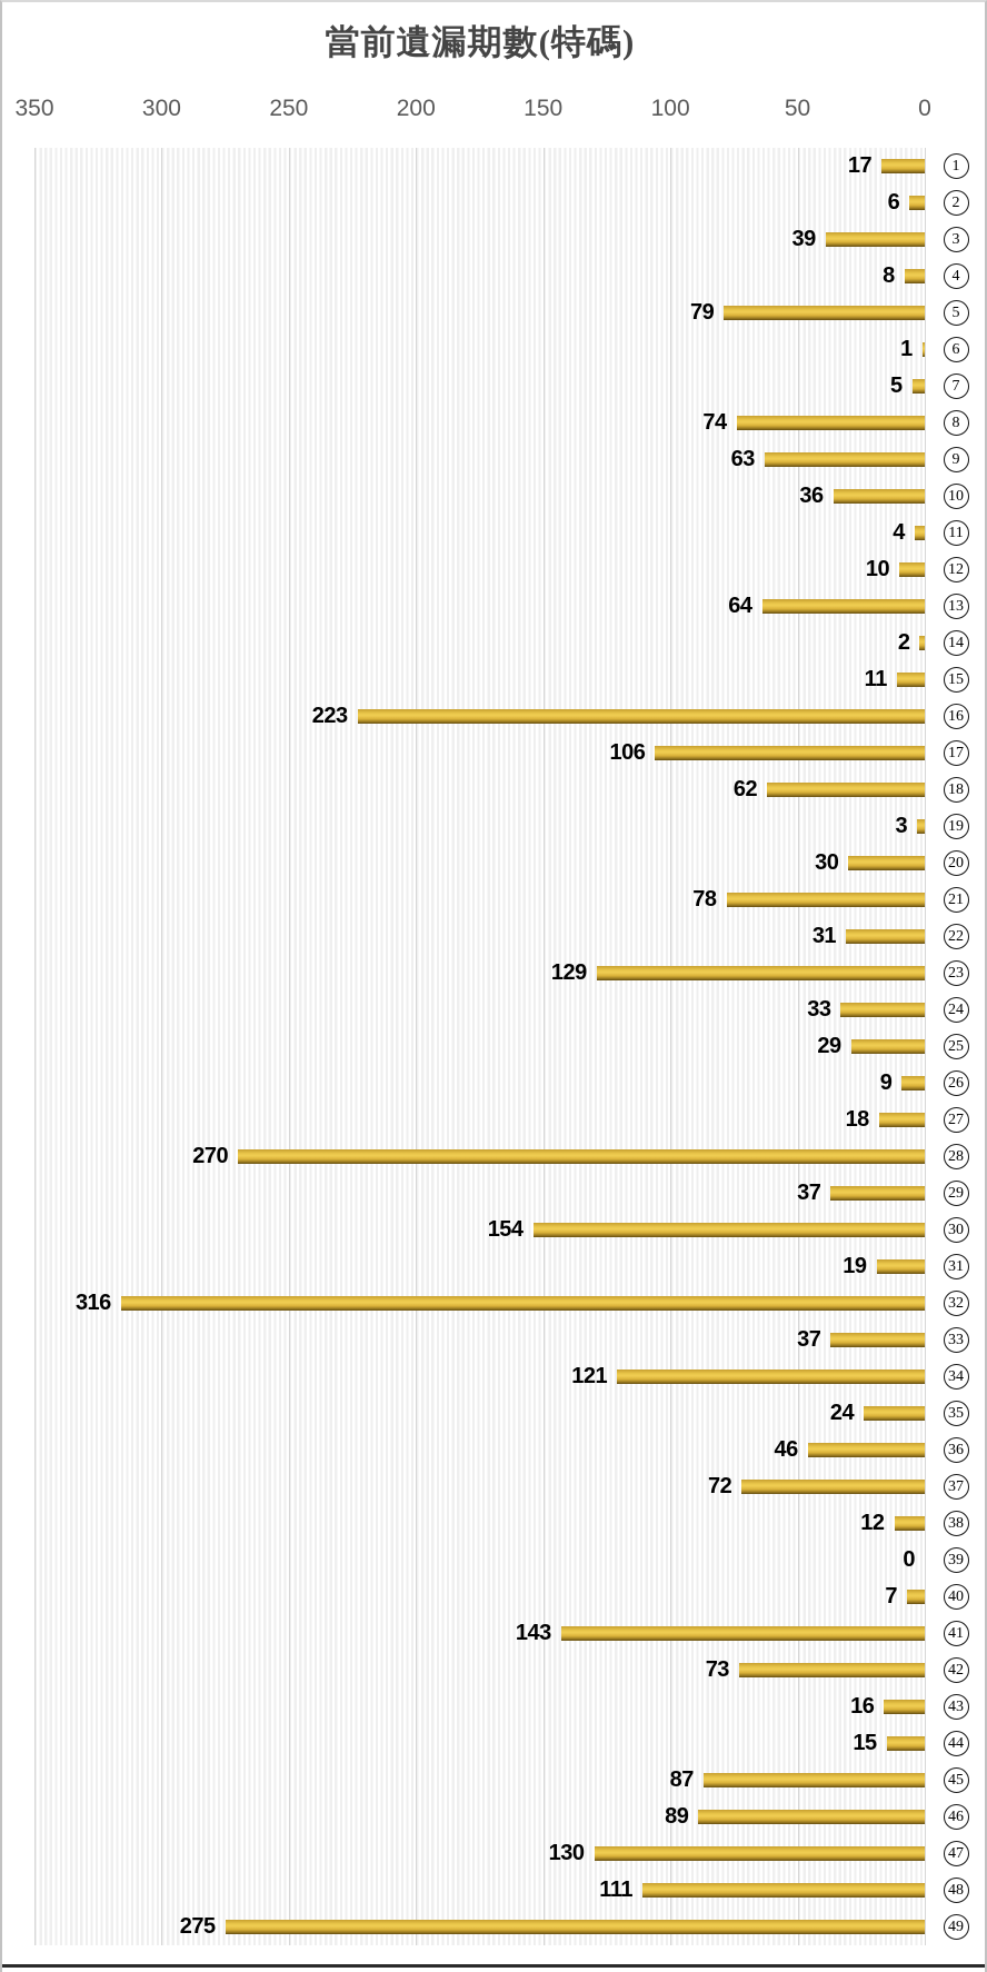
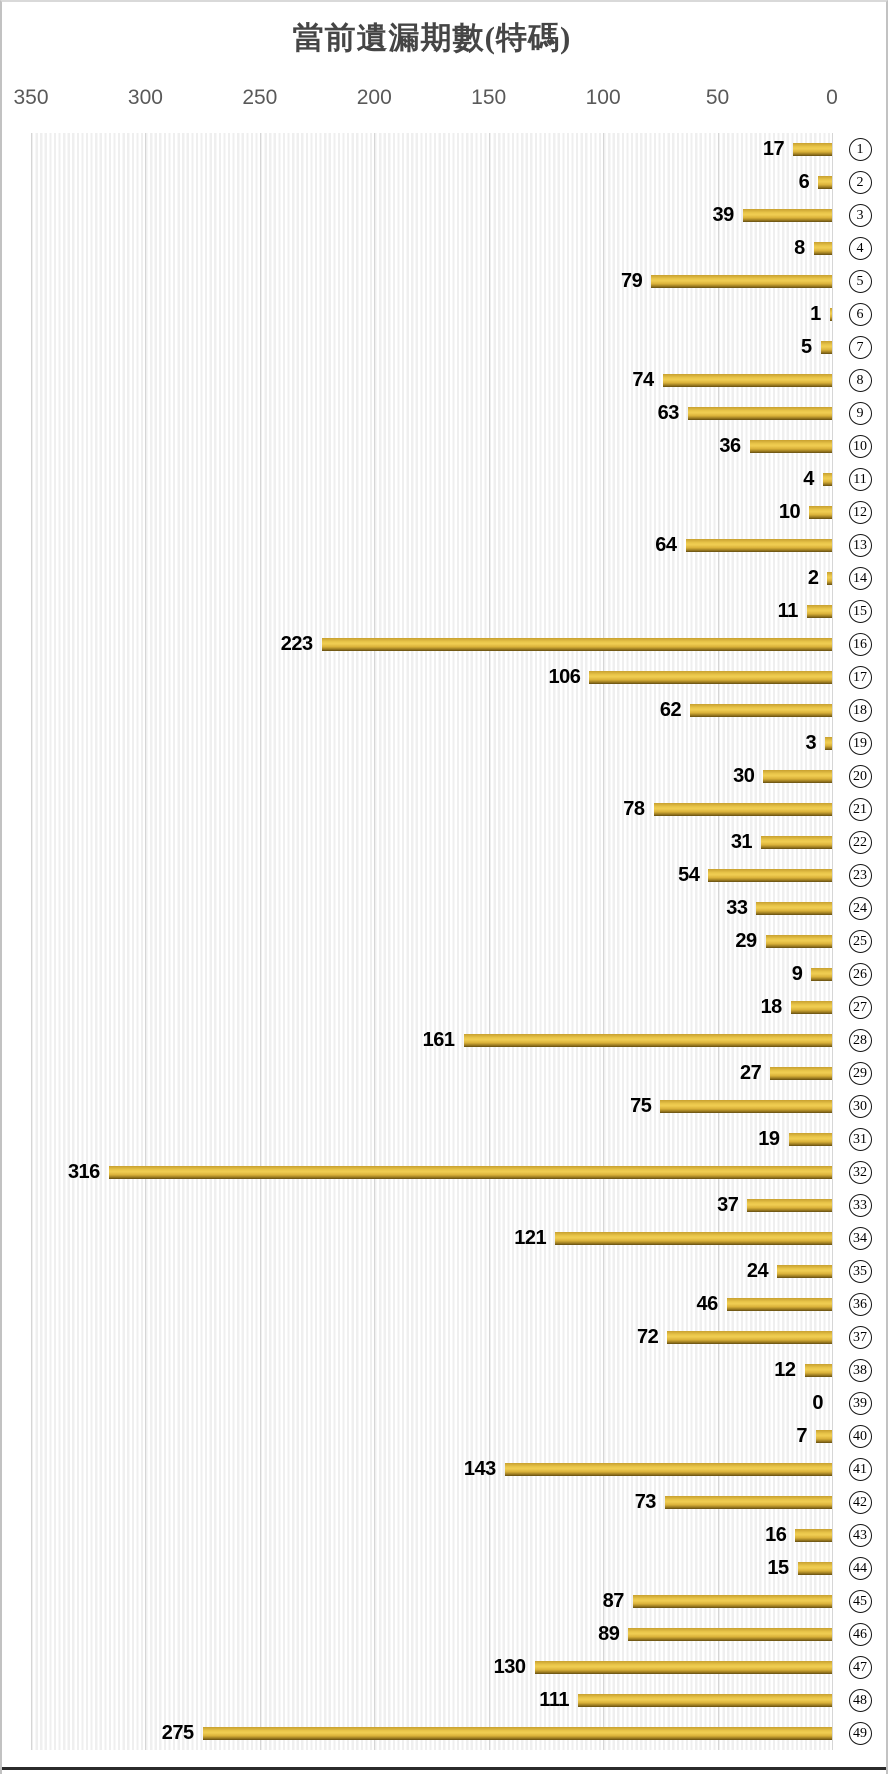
23: 129 -> 54
28: 270 -> 161
29: 37 -> 27
30: 154 -> 75
